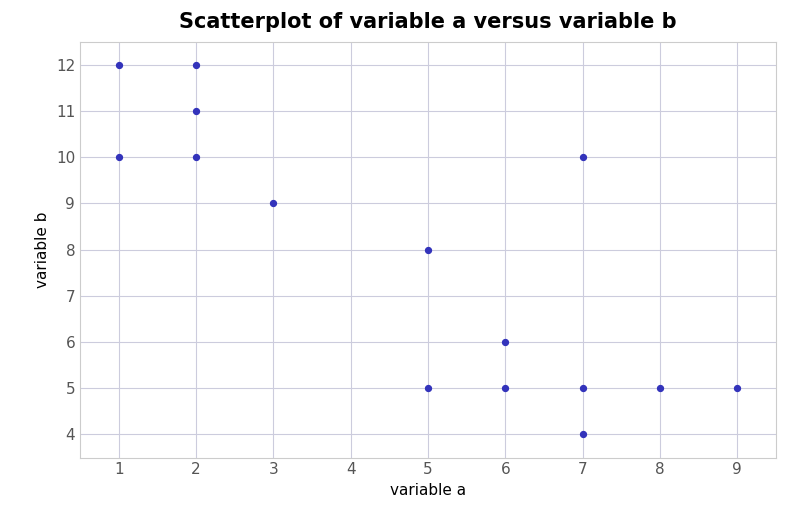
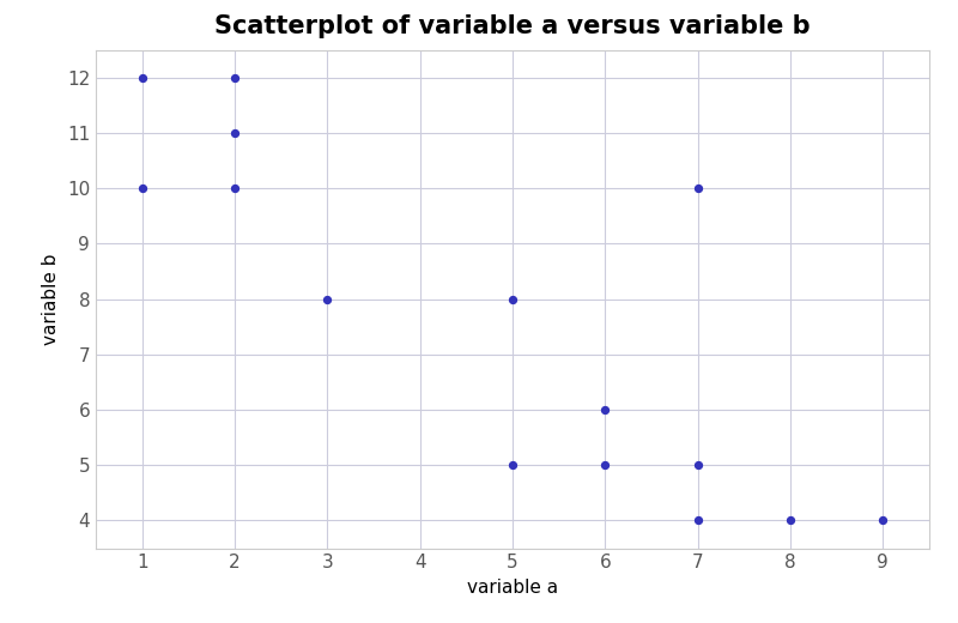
3: 9 -> 8
8: 5 -> 4
9: 5 -> 4
